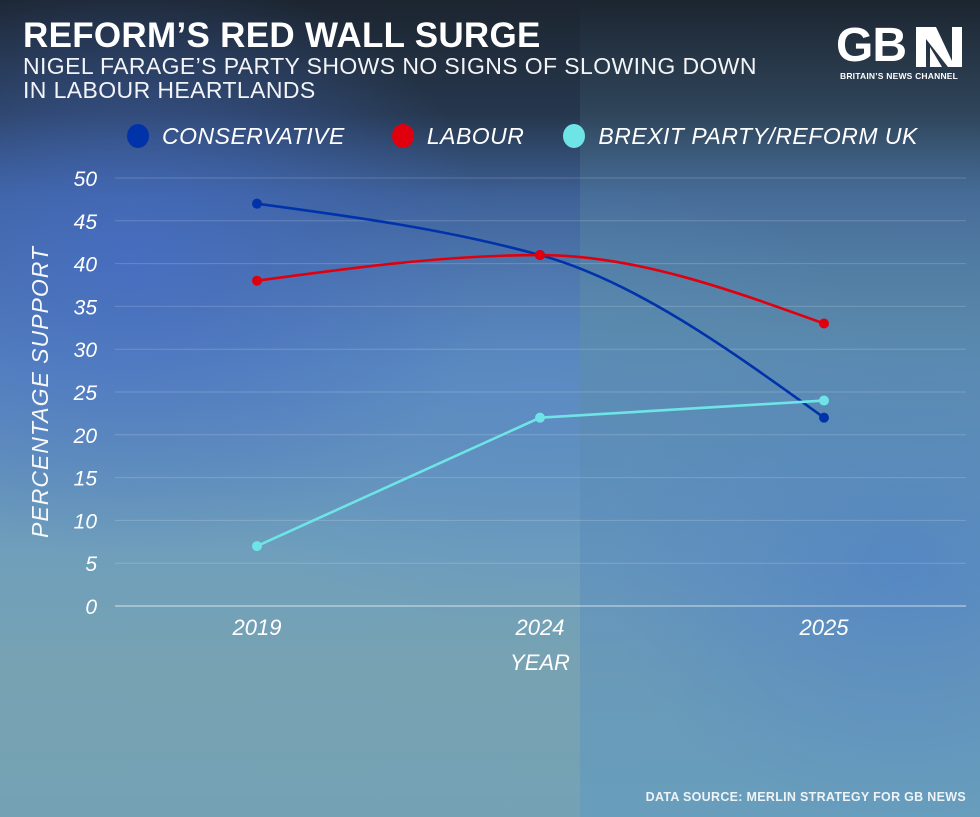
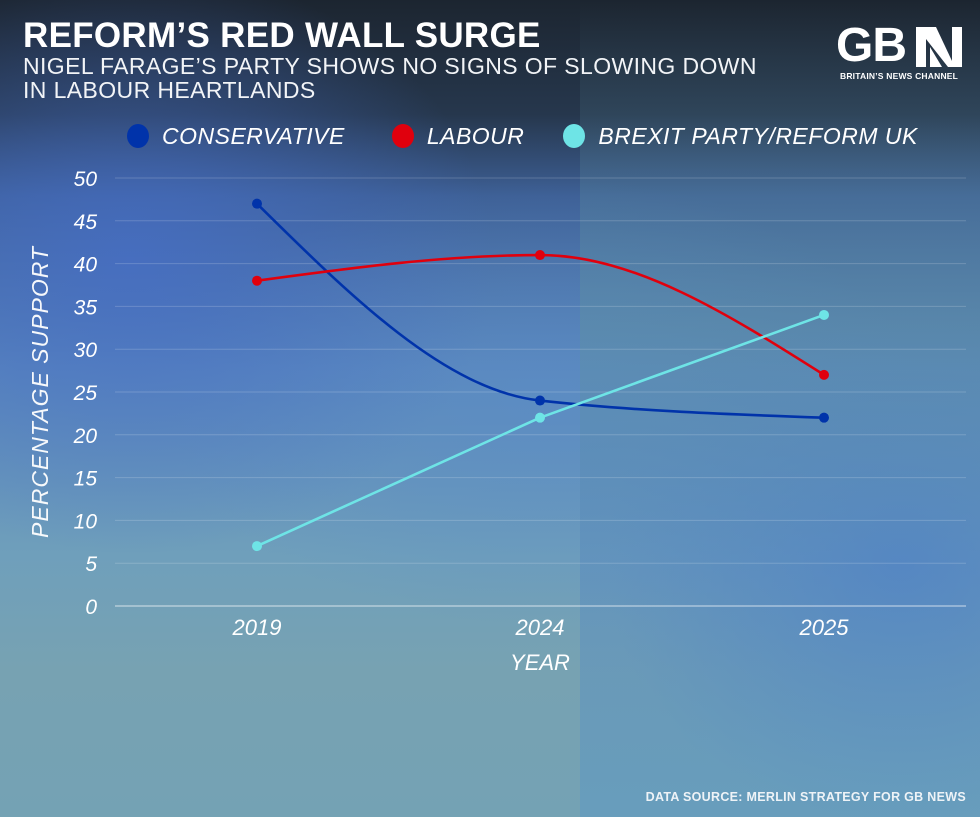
CONSERVATIVE/2024: 41 -> 24
LABOUR/2025: 33 -> 27
BREXIT PARTY/REFORM UK/2025: 24 -> 34
